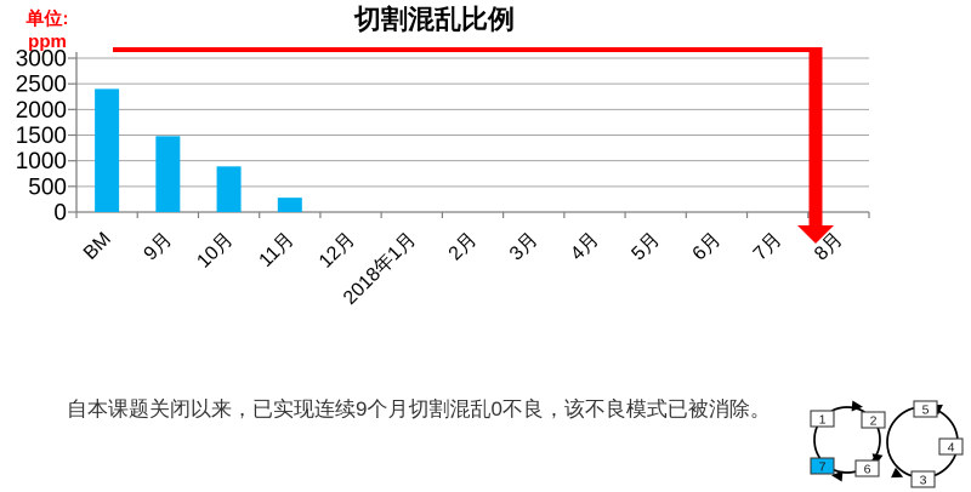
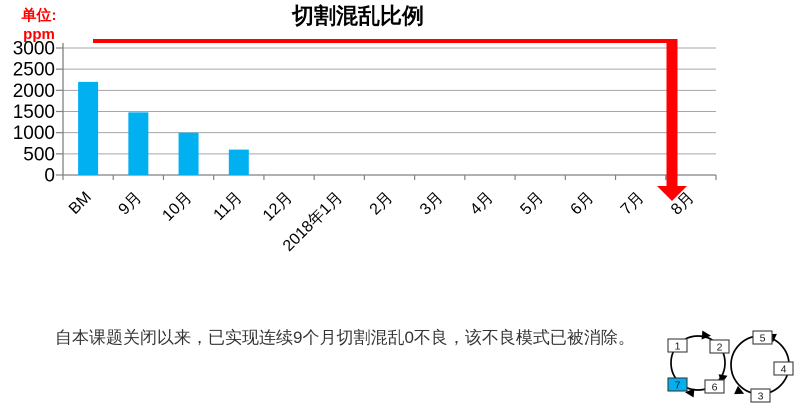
BM: 2400 -> 2200
10月: 900 -> 1000
11月: 300 -> 600
